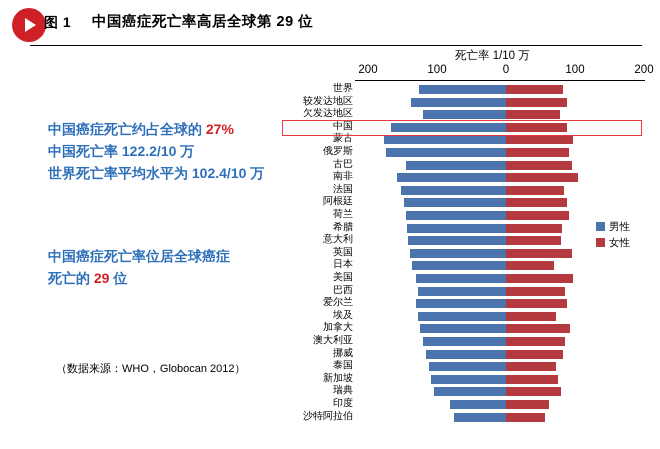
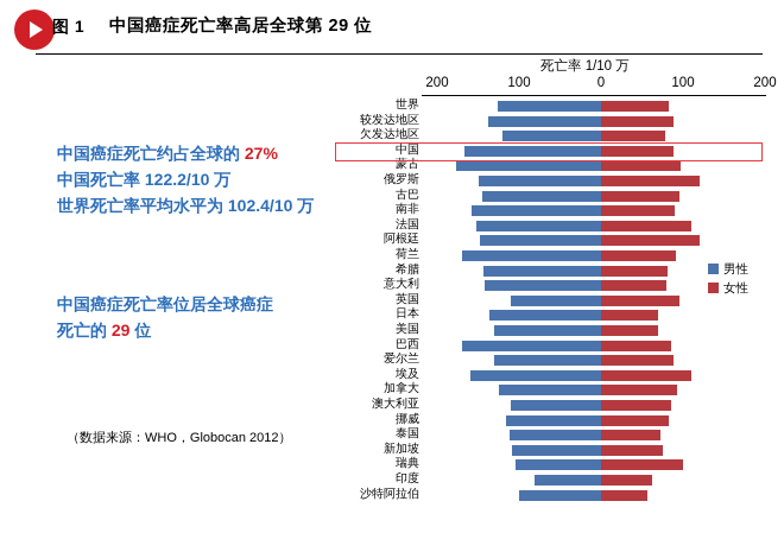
男性/俄罗斯: 170 -> 150
女性/俄罗斯: 90 -> 120
女性/南非: 100 -> 90
女性/法国: 80 -> 110
女性/阿根廷: 90 -> 120
男性/荷兰: 140 -> 170
男性/英国: 140 -> 110
女性/美国: 100 -> 70
男性/巴西: 130 -> 170
男性/埃及: 130 -> 160
女性/埃及: 70 -> 110
男性/澳大利亚: 120 -> 110
女性/瑞典: 80 -> 100
男性/沙特阿拉伯: 80 -> 100
